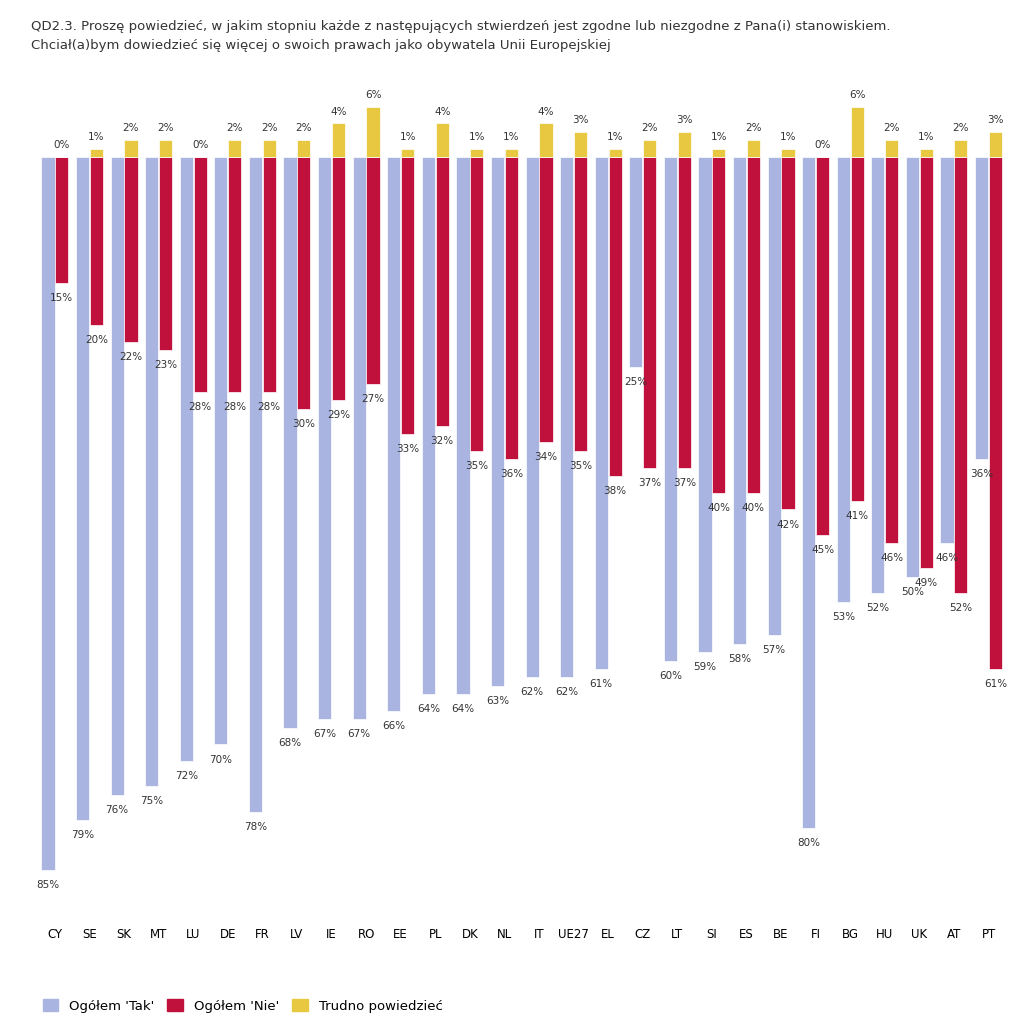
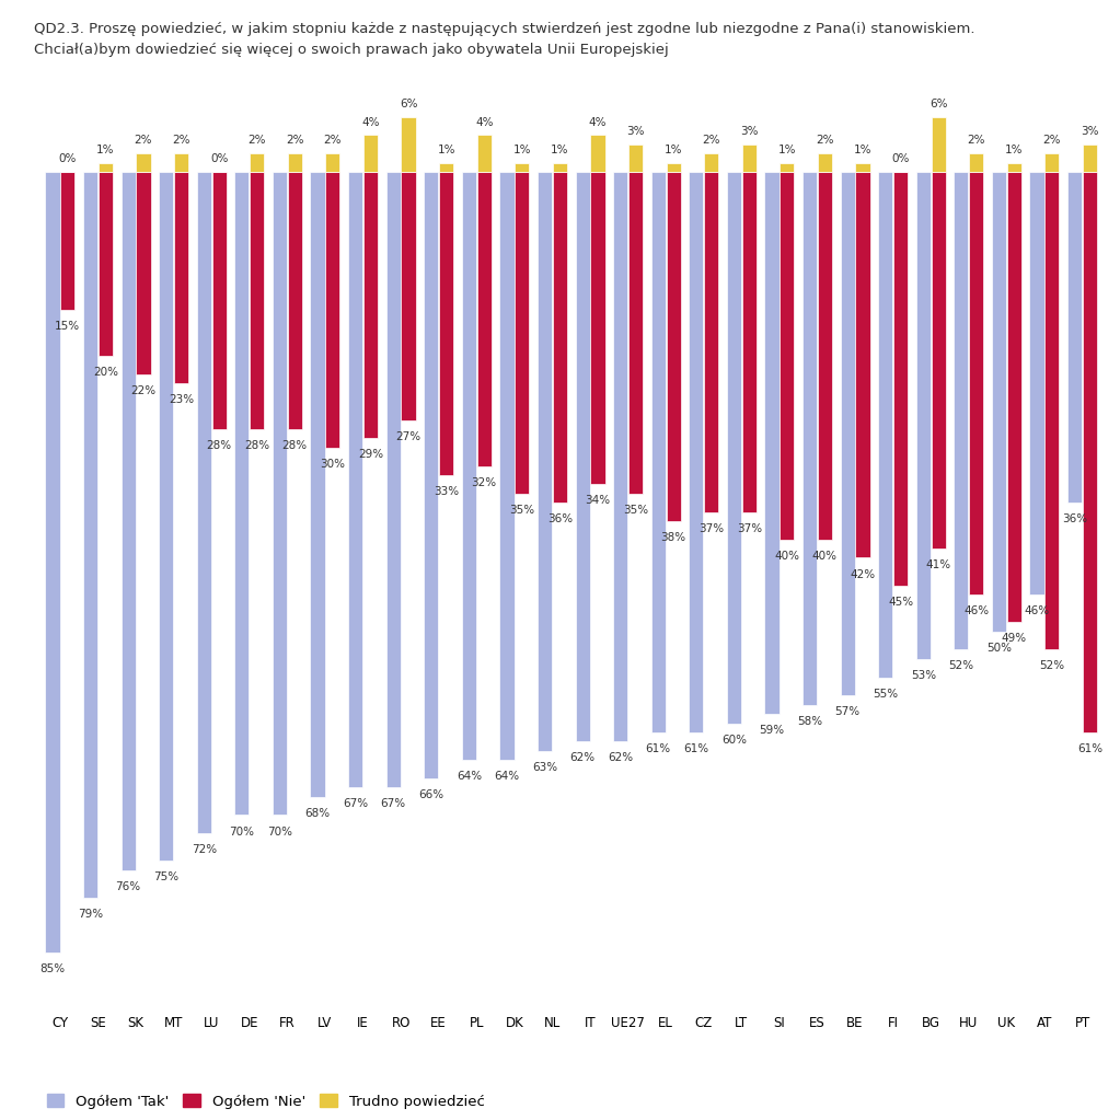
Ogółem 'Tak'/FR: 78% -> 70%
Ogółem 'Tak'/CZ: 25% -> 61%
Ogółem 'Tak'/FI: 80% -> 55%
